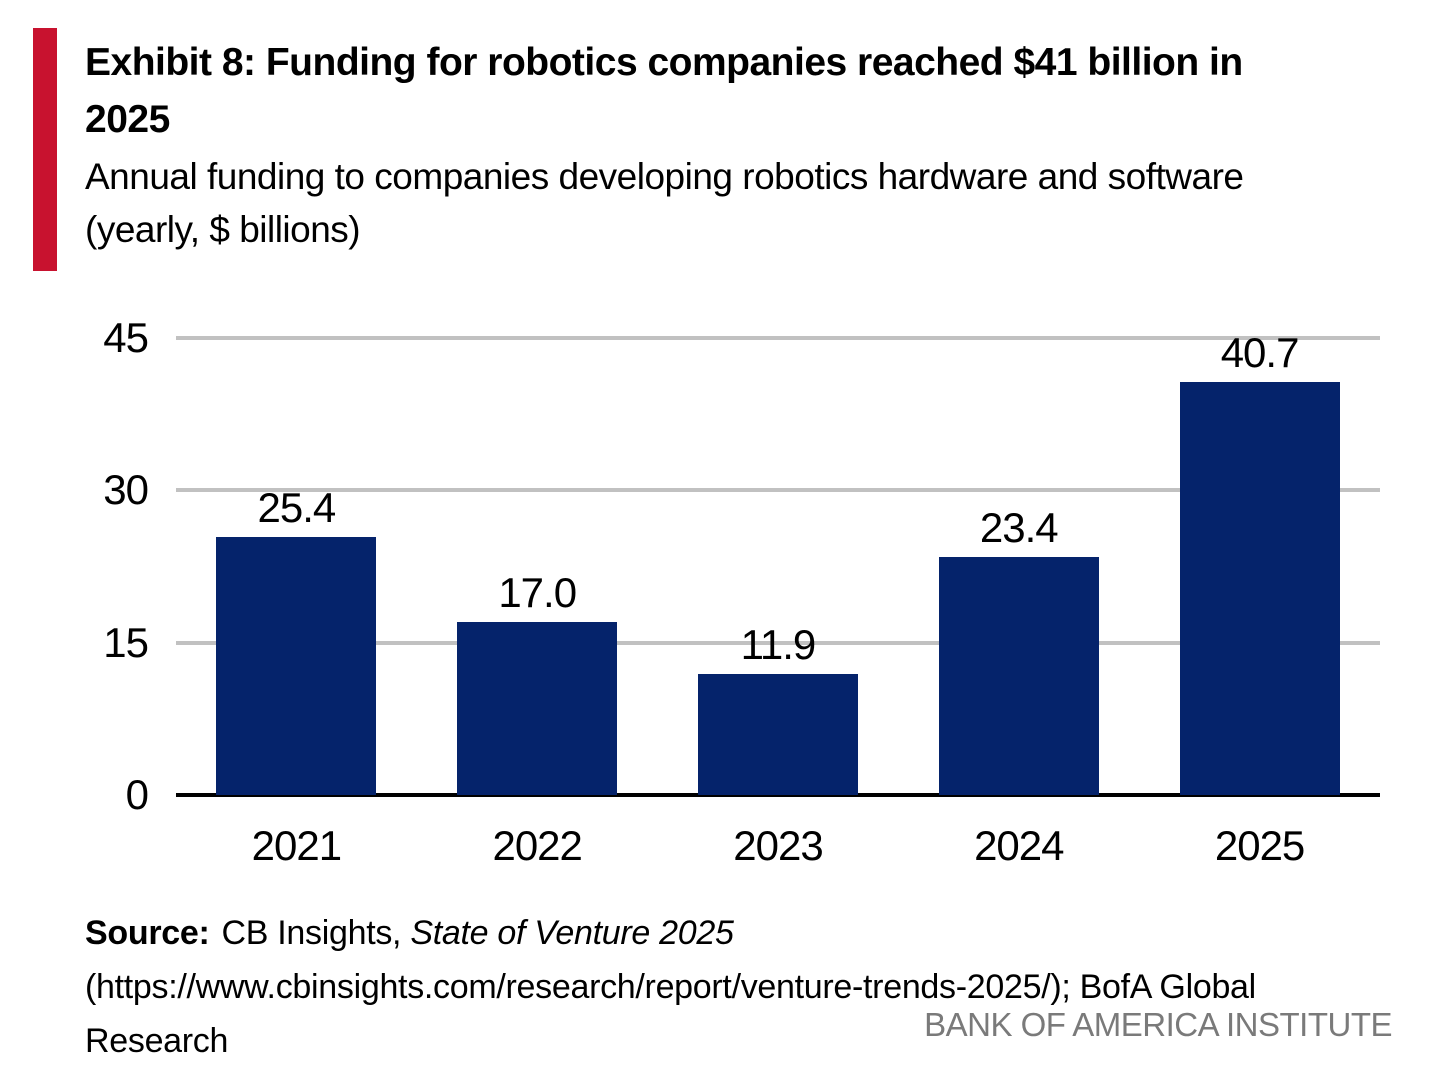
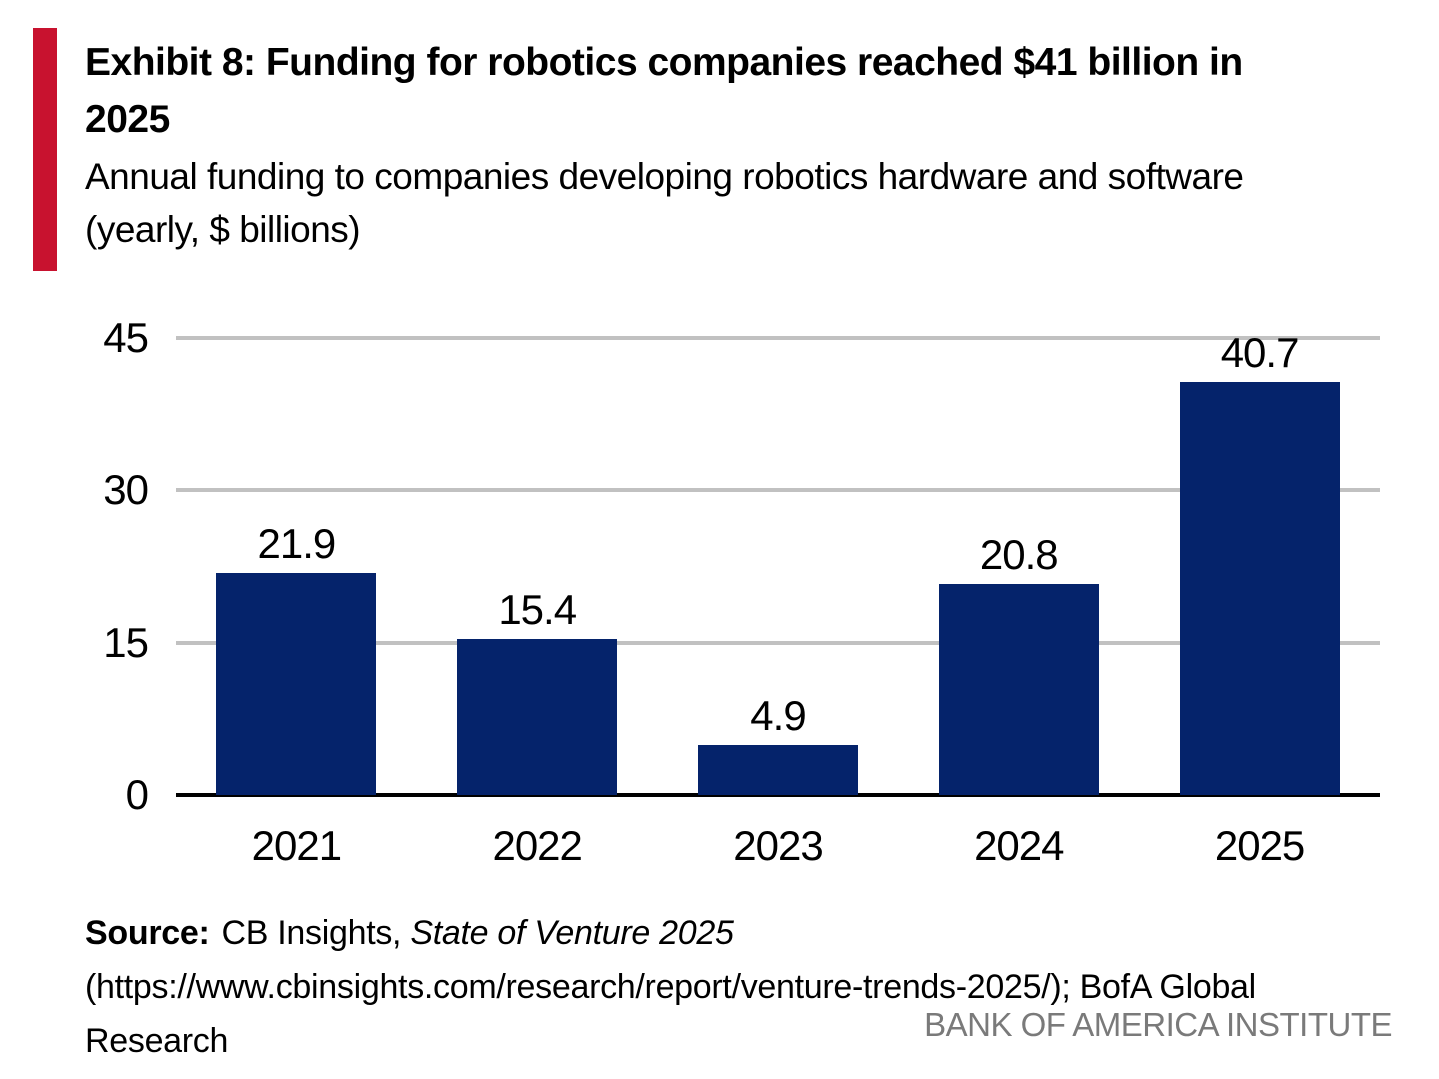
2021: 25.4 -> 21.9
2022: 17.0 -> 15.4
2023: 11.9 -> 4.9
2024: 23.4 -> 20.8
